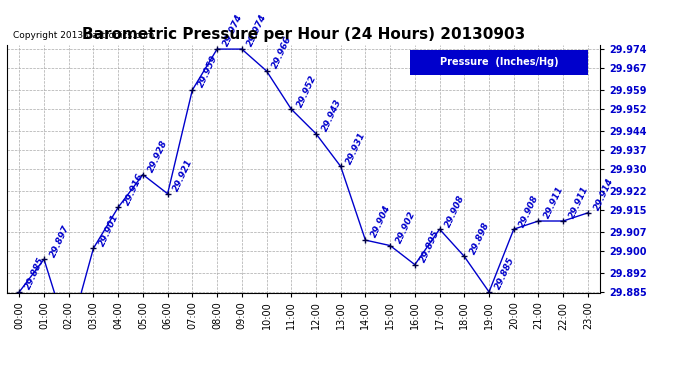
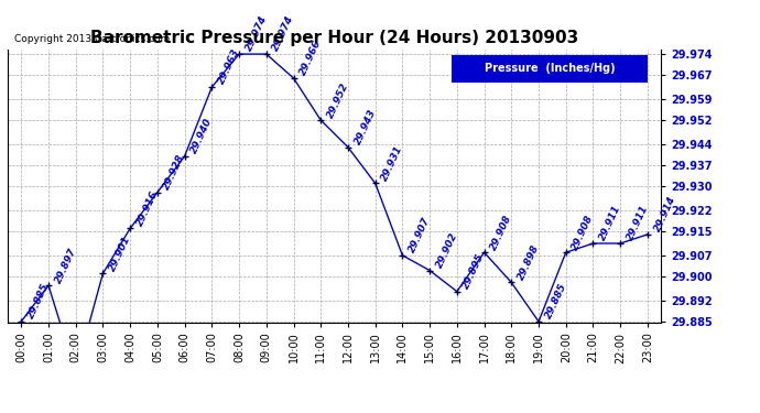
06:00: 29.921 -> 29.940
07:00: 29.959 -> 29.963
14:00: 29.904 -> 29.907
